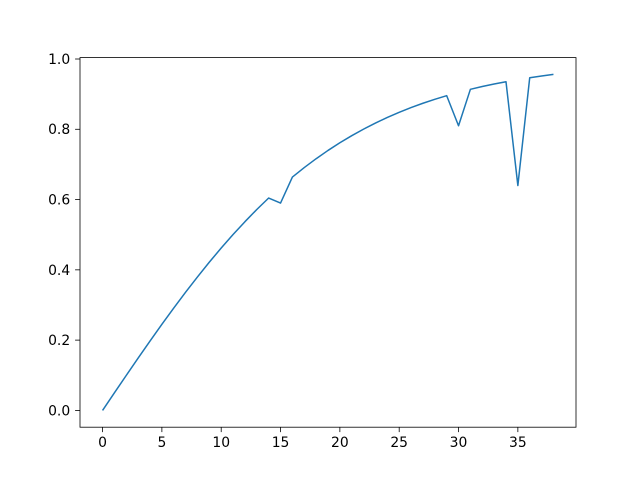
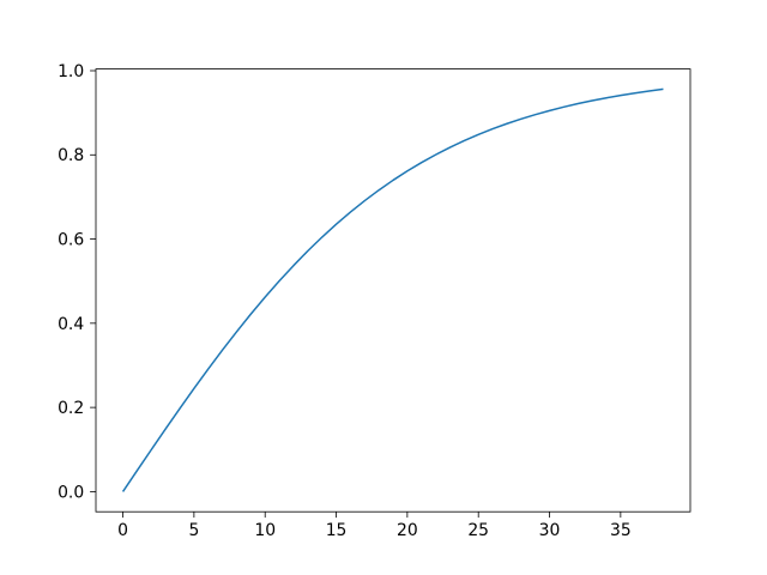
15: 0.59 -> 0.64
30: 0.81 -> 0.91
35: 0.64 -> 0.94
